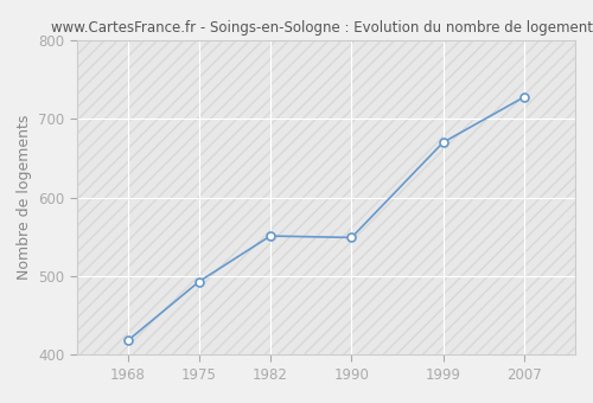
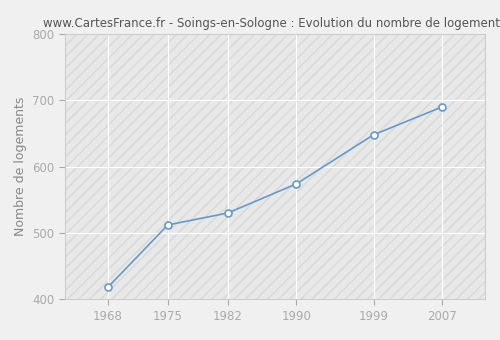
1975: 493 -> 512
1982: 551 -> 530
1990: 549 -> 574
1999: 670 -> 648
2007: 728 -> 690
